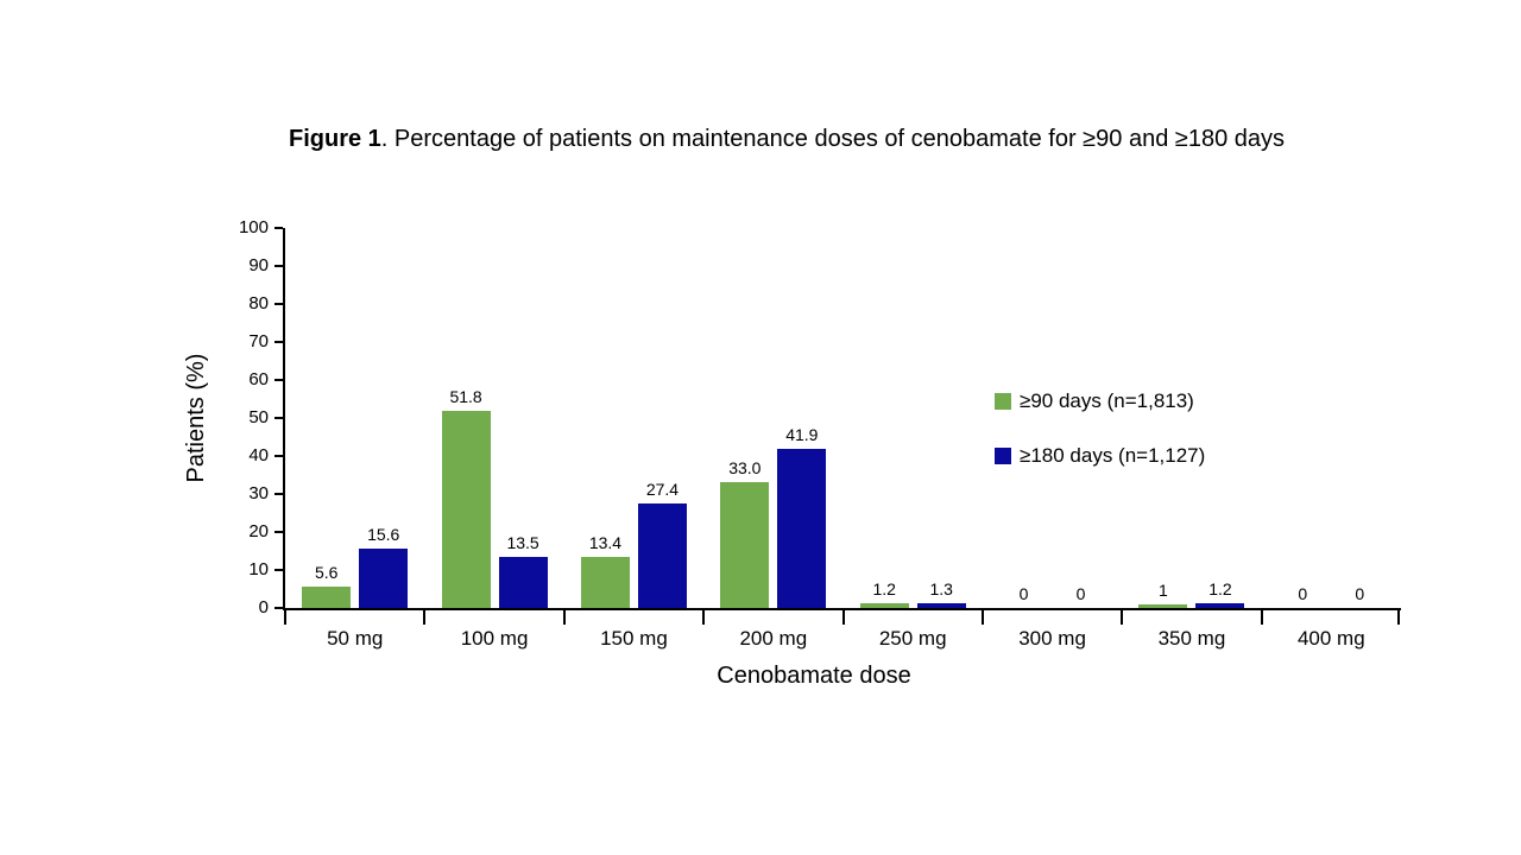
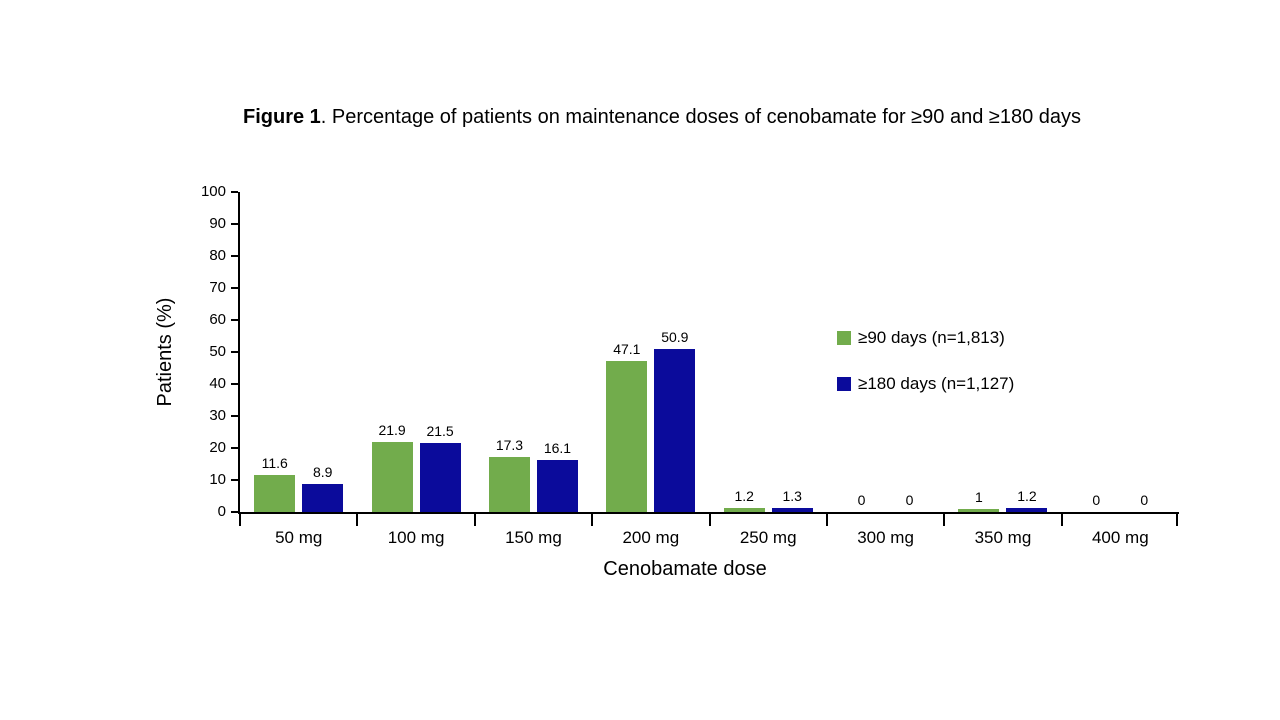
≥90 days (n=1,813)/50 mg: 5.6 -> 11.6
≥180 days (n=1,127)/50 mg: 15.6 -> 8.9
≥90 days (n=1,813)/100 mg: 51.8 -> 21.9
≥180 days (n=1,127)/100 mg: 13.5 -> 21.5
≥90 days (n=1,813)/150 mg: 13.4 -> 17.3
≥180 days (n=1,127)/150 mg: 27.4 -> 16.1
≥90 days (n=1,813)/200 mg: 33.0 -> 47.1
≥180 days (n=1,127)/200 mg: 41.9 -> 50.9
